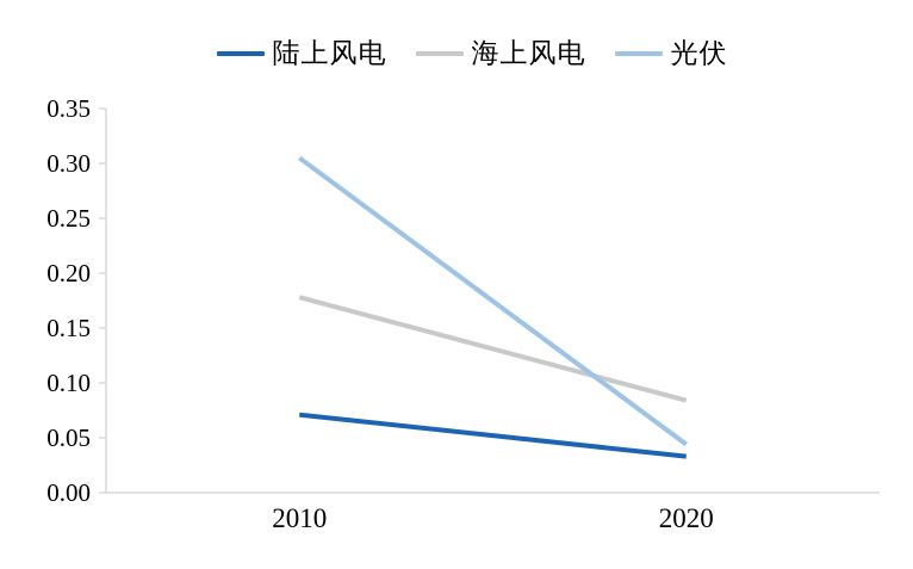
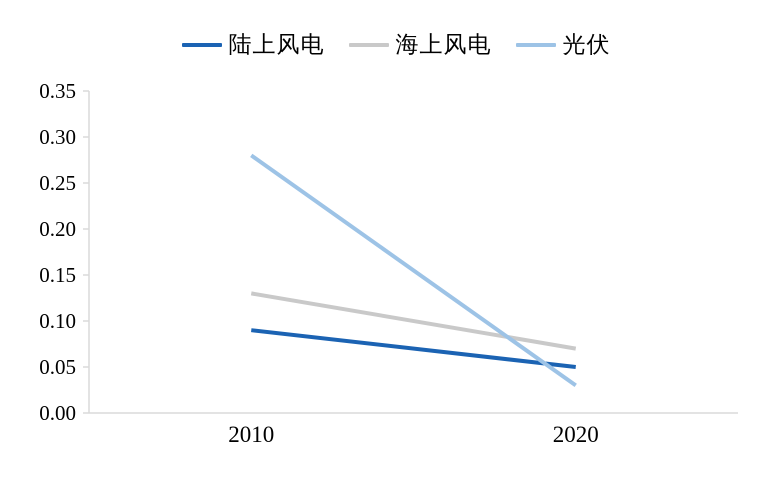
陆上风电/2010: 0.07 -> 0.09
海上风电/2010: 0.18 -> 0.13
光伏/2010: 0.30 -> 0.28
陆上风电/2020: 0.03 -> 0.05
海上风电/2020: 0.08 -> 0.07
光伏/2020: 0.04 -> 0.03
